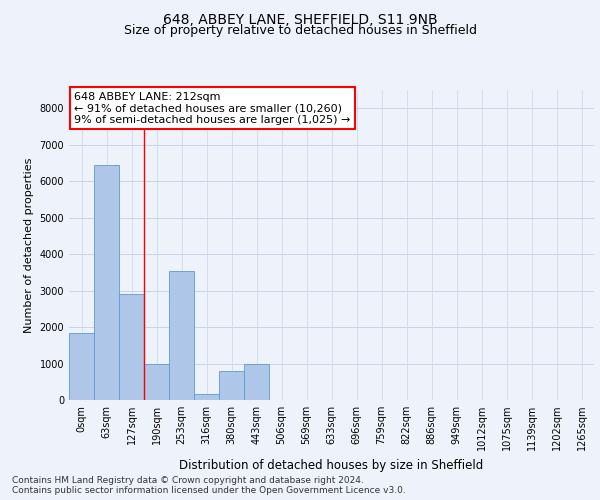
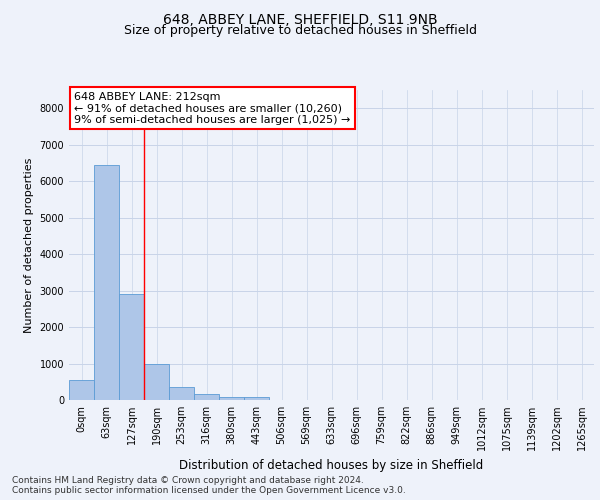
0sqm: 1850 -> 560
253sqm: 3550 -> 350
380sqm: 800 -> 90
443sqm: 1000 -> 70
